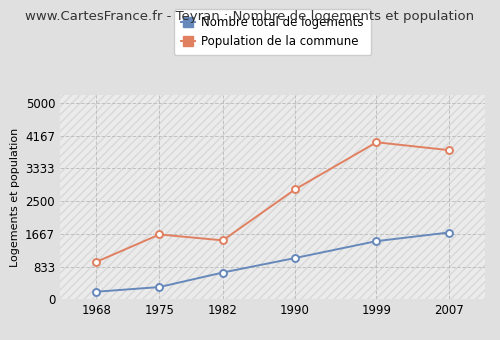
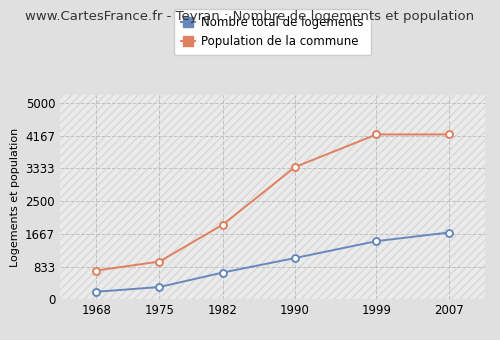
Population de la commune/1968: 950 -> 730
Population de la commune/1975: 1650 -> 960
Population de la commune/1982: 1500 -> 1900
Population de la commune/1990: 2800 -> 3370
Population de la commune/1999: 4000 -> 4200
Population de la commune/2007: 3800 -> 4200
